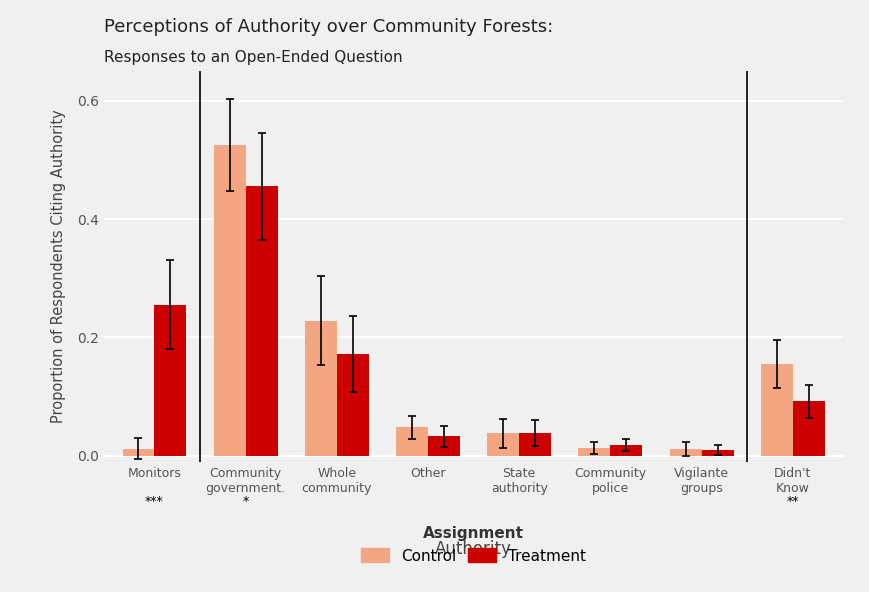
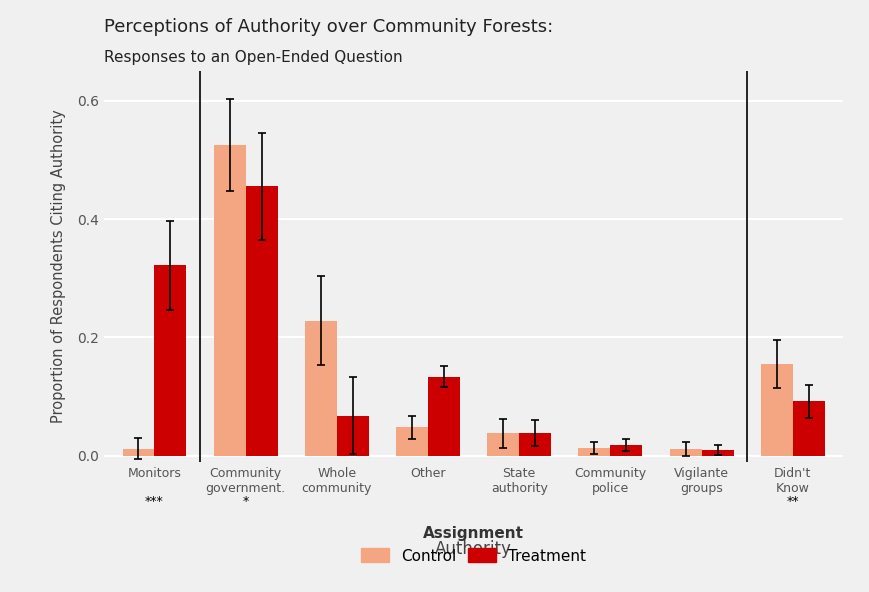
Treatment/Monitors: 0.255 -> 0.322
Treatment/Whole community: 0.172 -> 0.068
Treatment/Other: 0.033 -> 0.134
